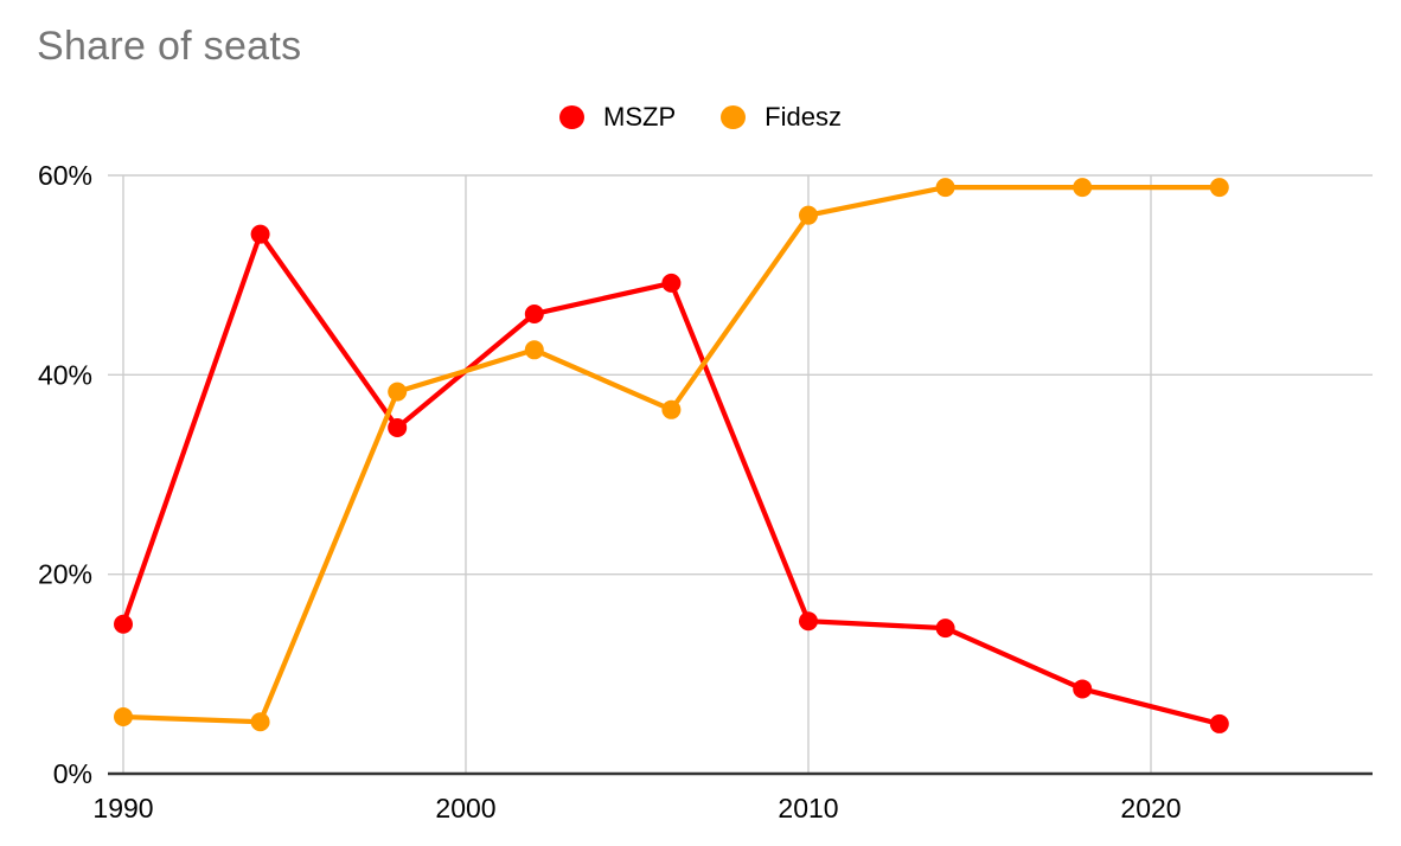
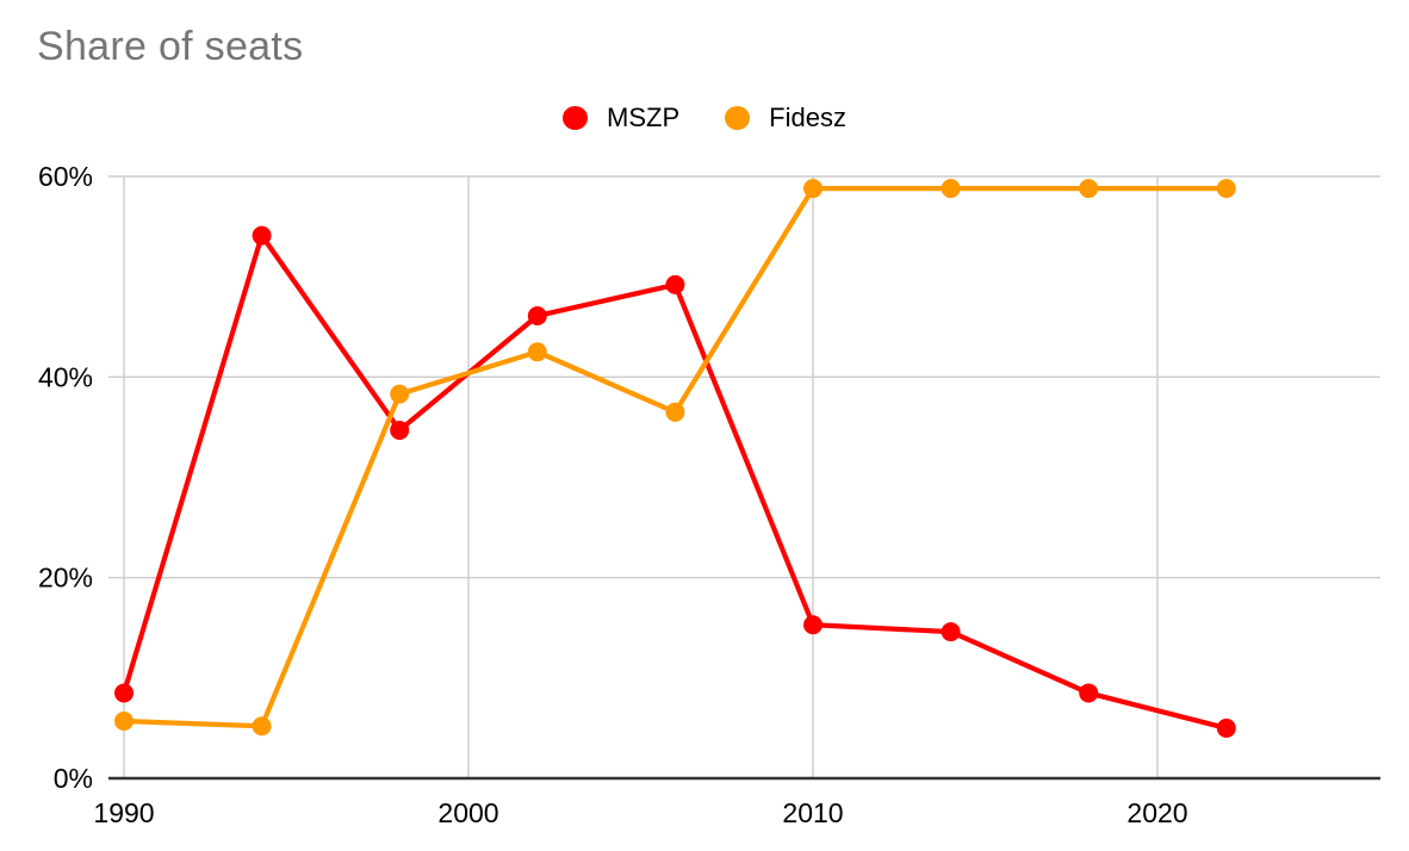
MSZP/1990: 15% -> 8%
Fidesz/2010: 56% -> 59%
